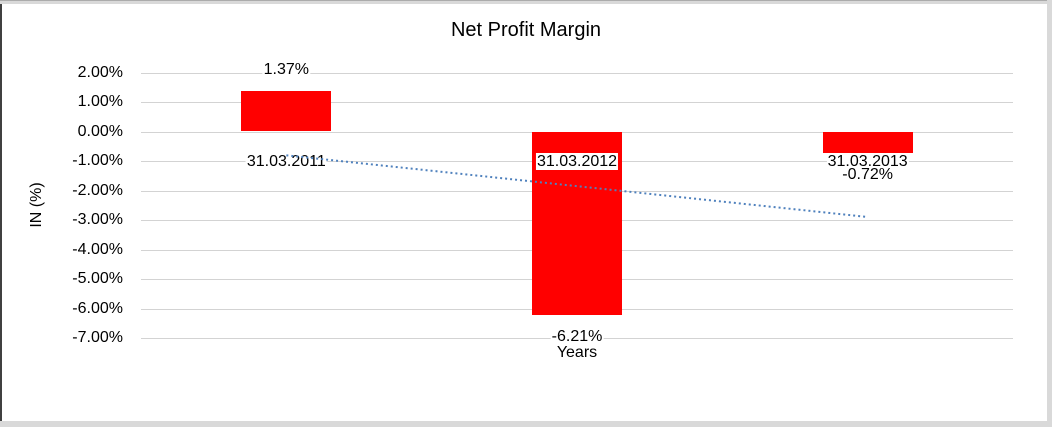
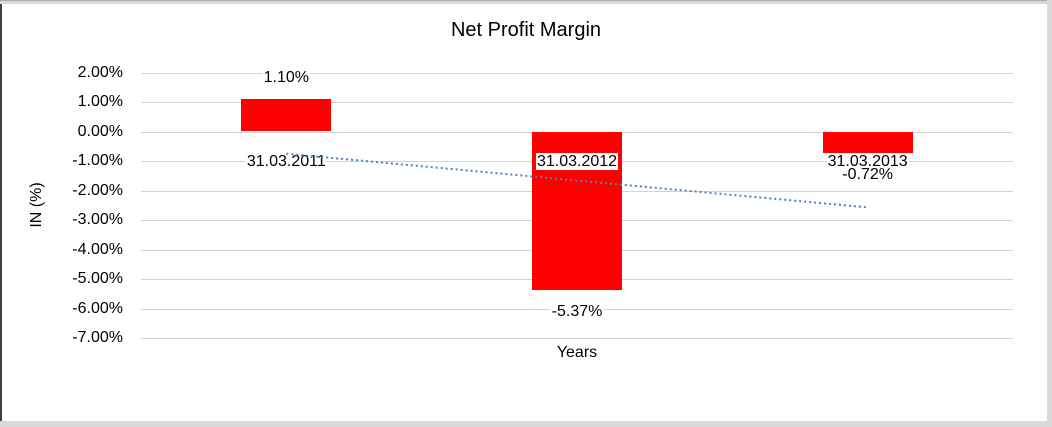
31.03.2011: 1.37% -> 1.10%
31.03.2012: -6.21% -> -5.37%
